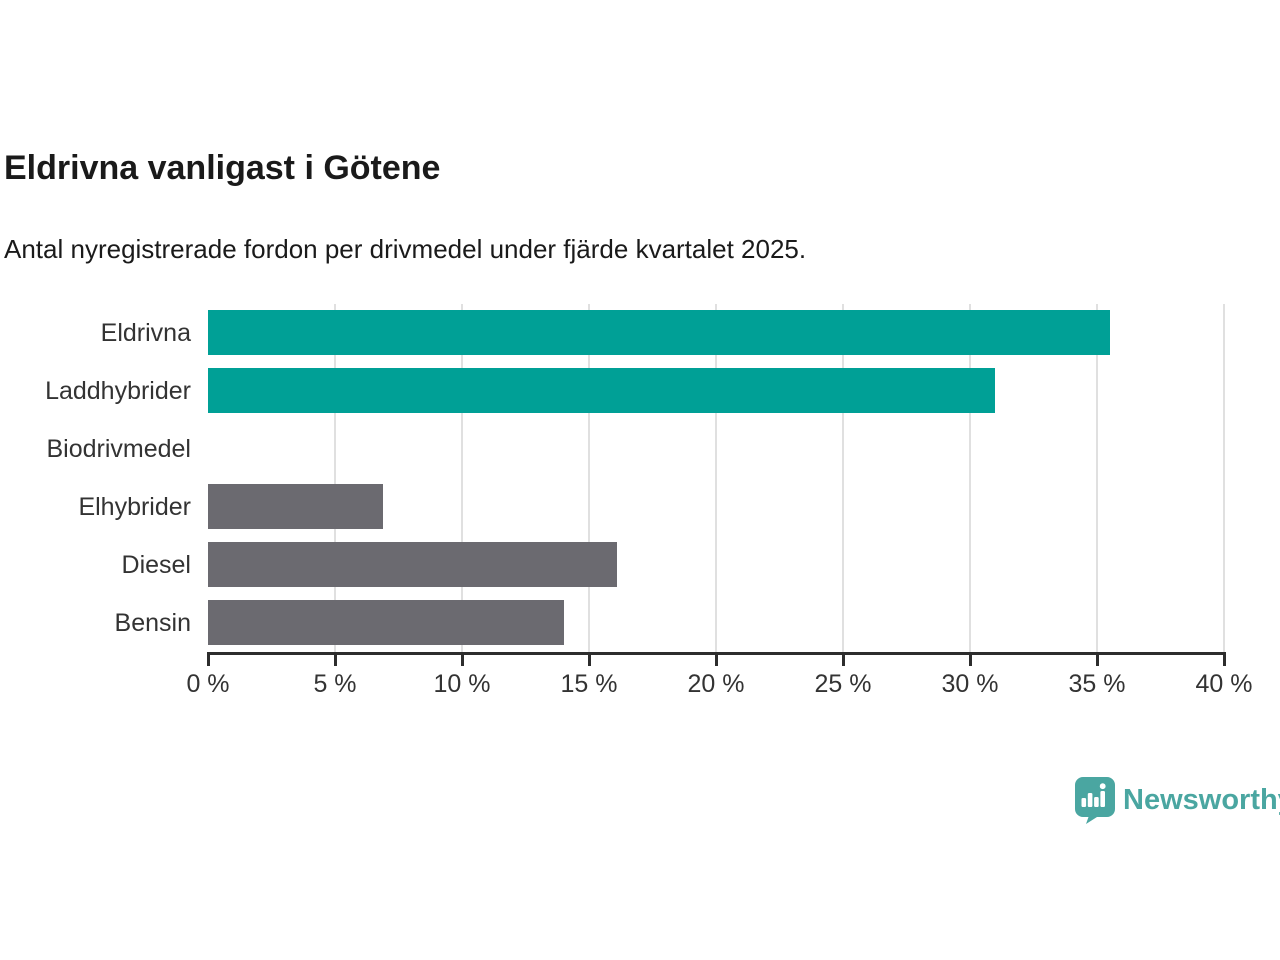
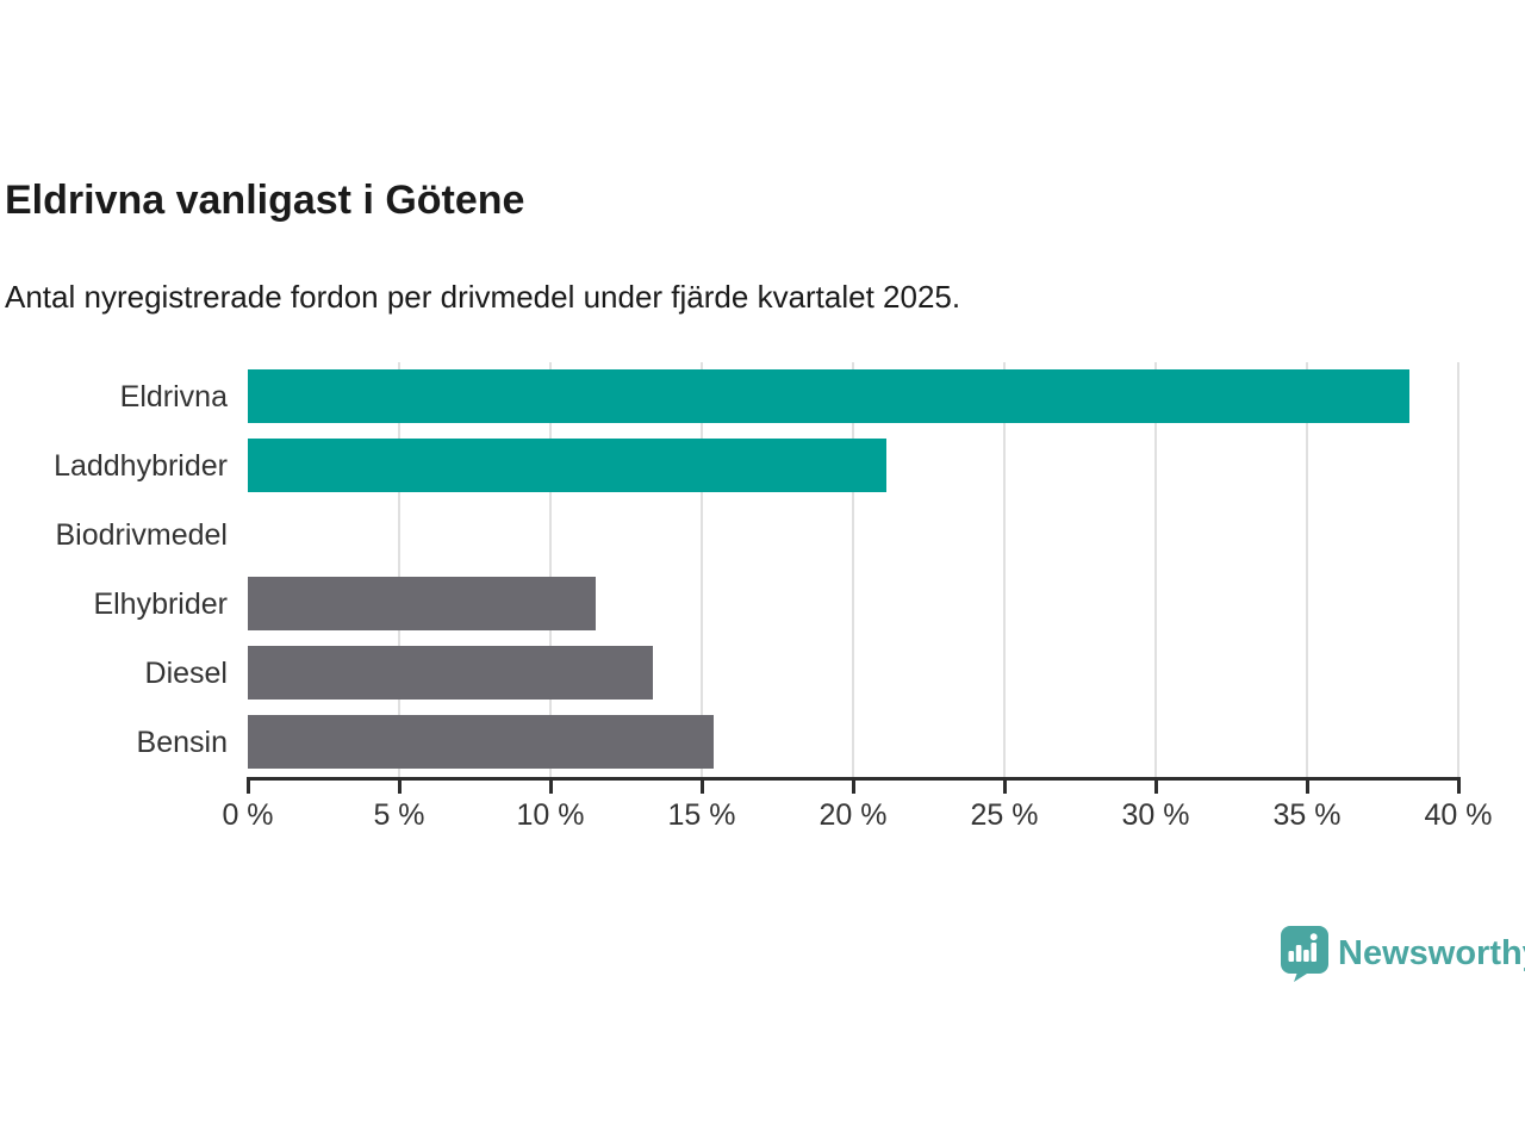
Eldrivna: 35.5% -> 38.4%
Laddhybrider: 31.0% -> 21.1%
Elhybrider: 6.9% -> 11.5%
Diesel: 16.1% -> 13.4%
Bensin: 14.0% -> 15.4%
